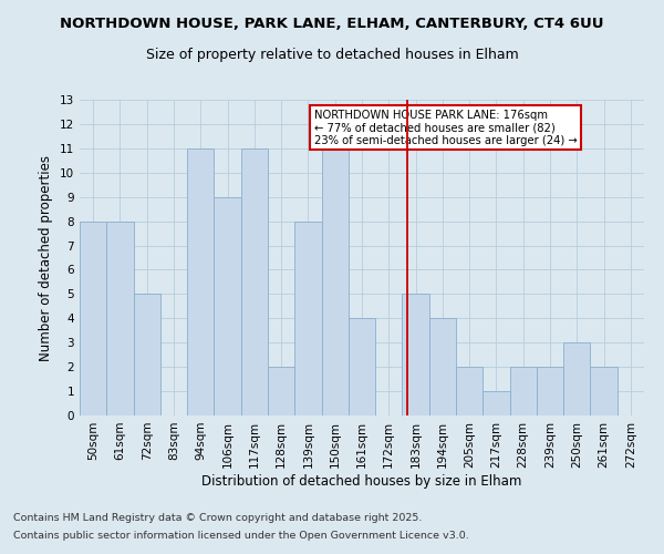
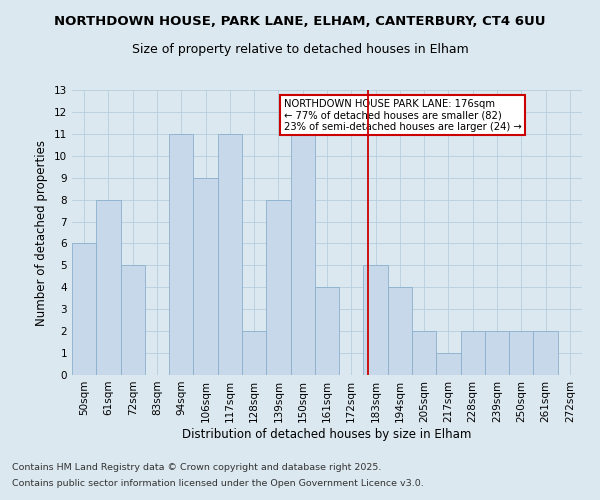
50sqm: 8 -> 6
250sqm: 3 -> 2
